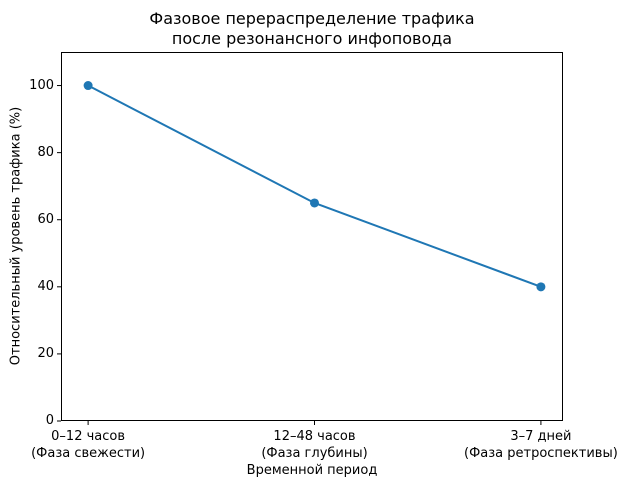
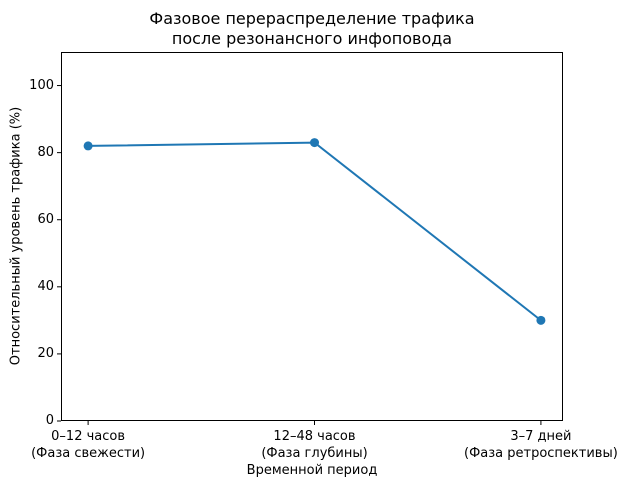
0–12 часов (Фаза свежести): 100 -> 82
12–48 часов (Фаза глубины): 65 -> 83
3–7 дней (Фаза ретроспективы): 40 -> 30
